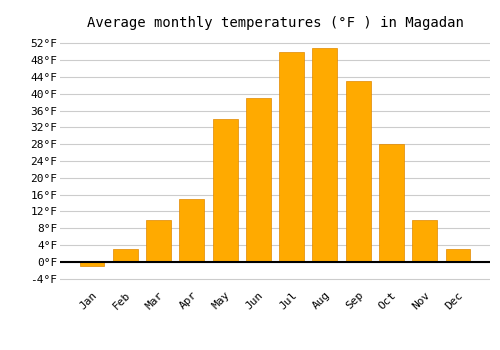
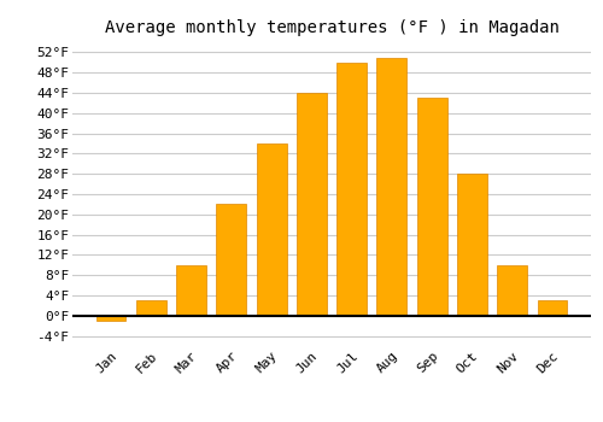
Apr: 15°F -> 22°F
Jun: 39°F -> 44°F
